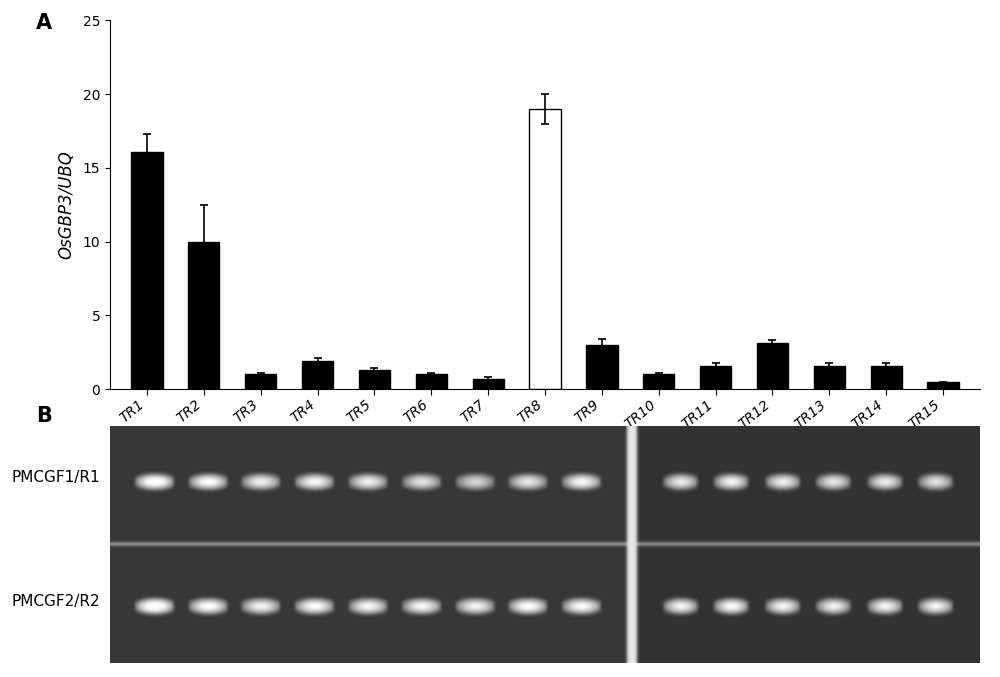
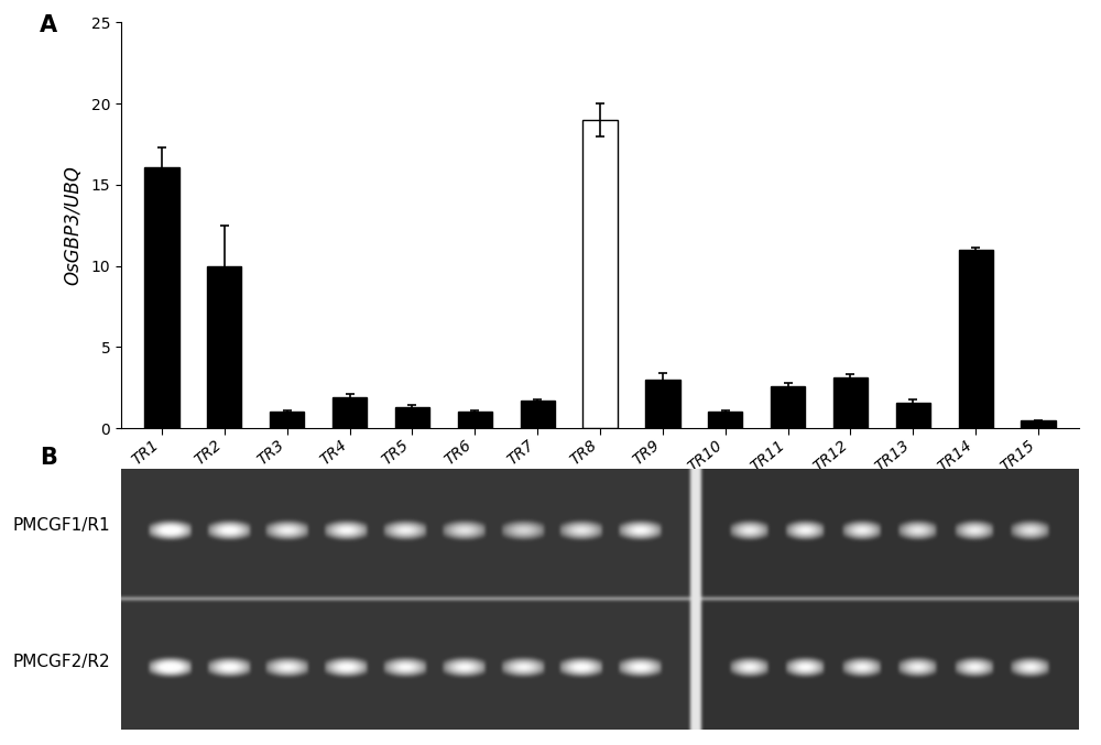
TR7: 0.7 -> 1.7
TR11: 1.6 -> 2.6
TR14: 1.6 -> 11.0
